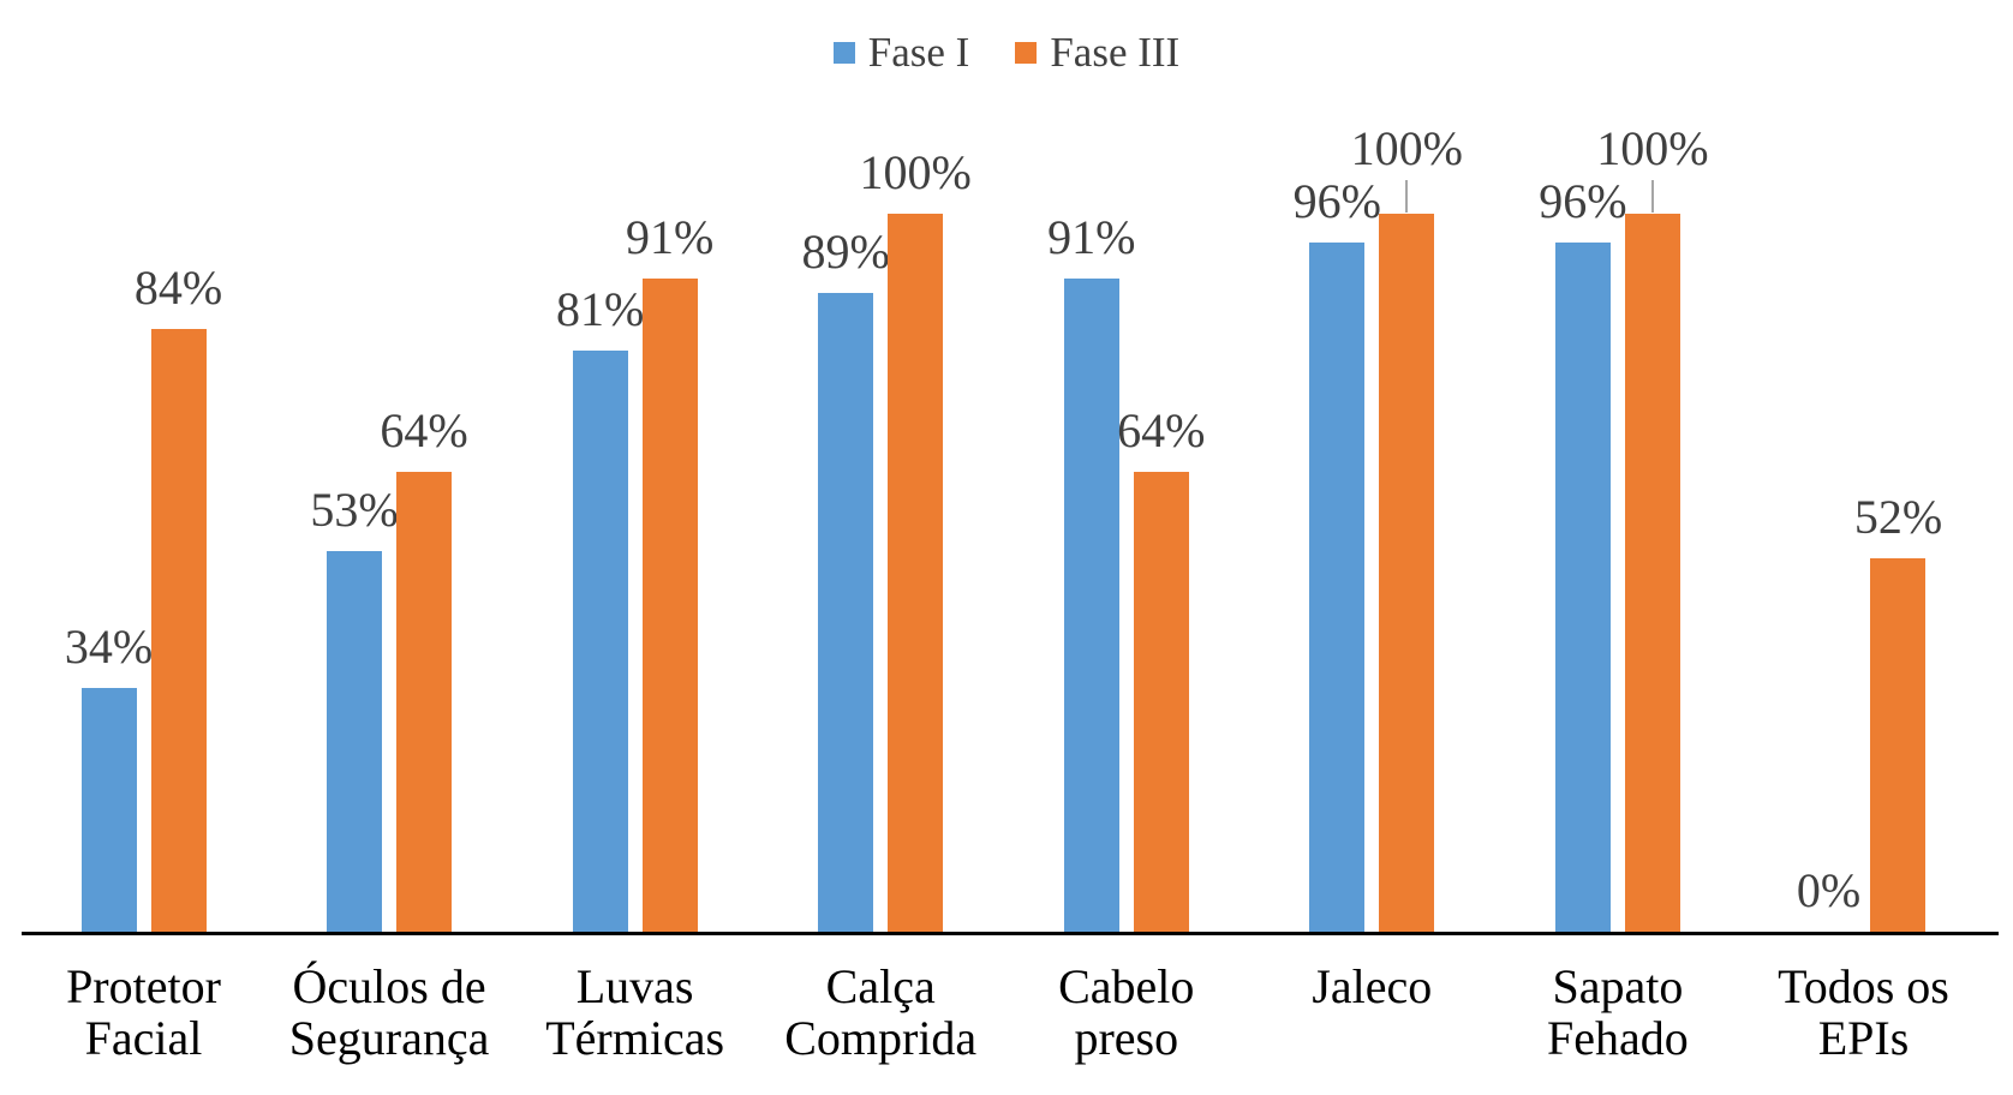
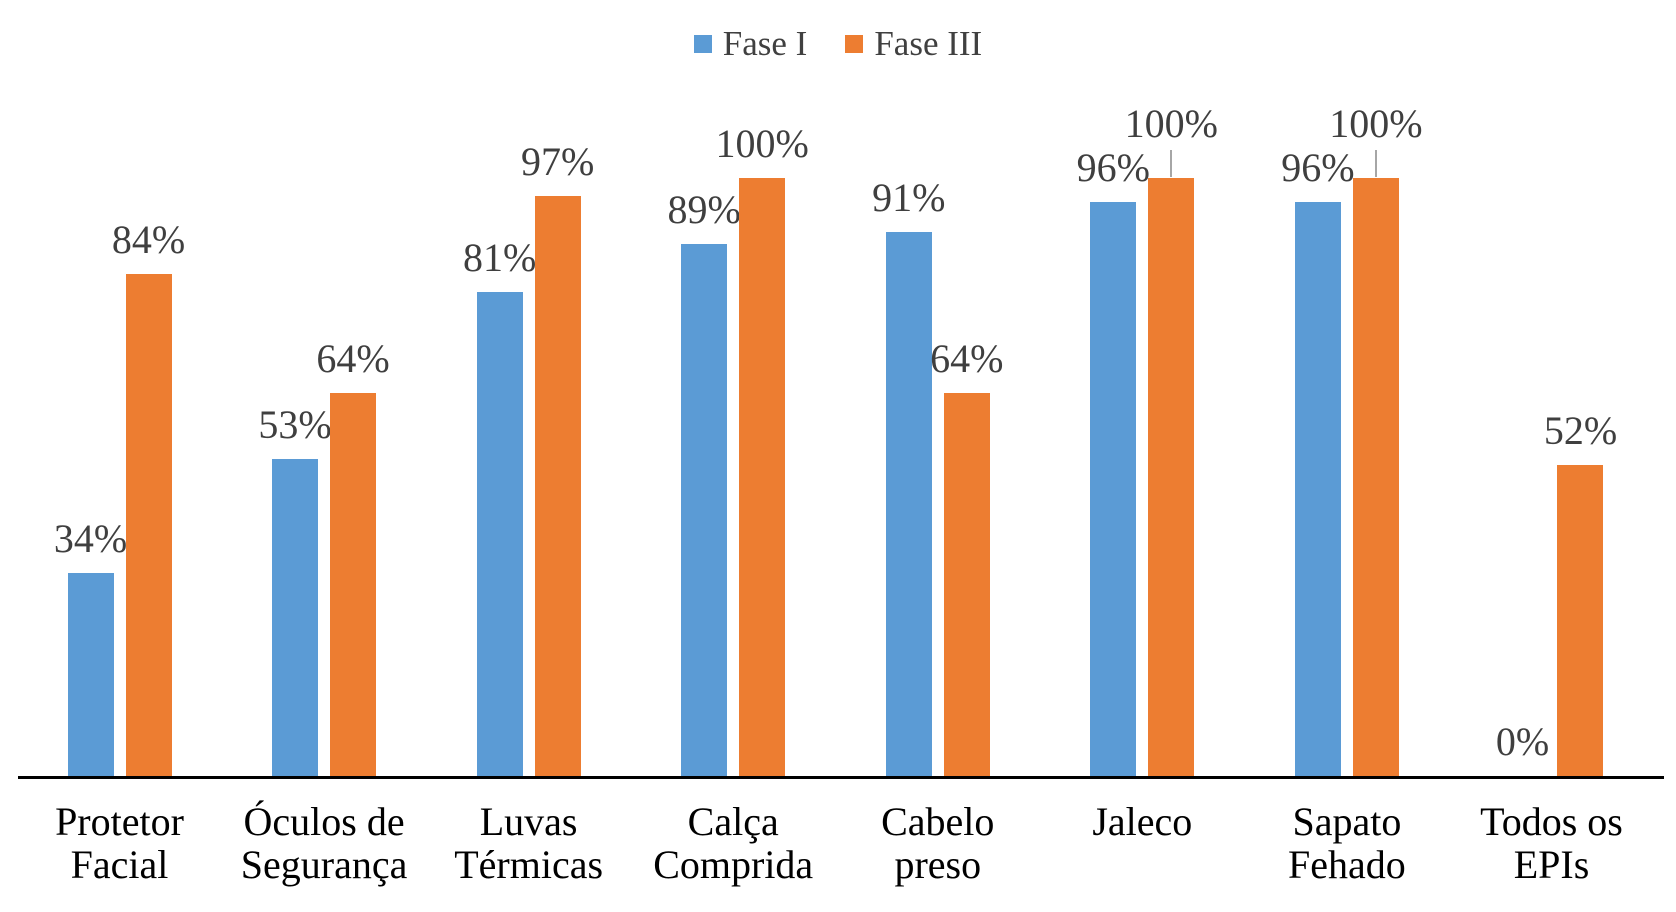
Fase III/Luvas Térmicas: 91% -> 97%
